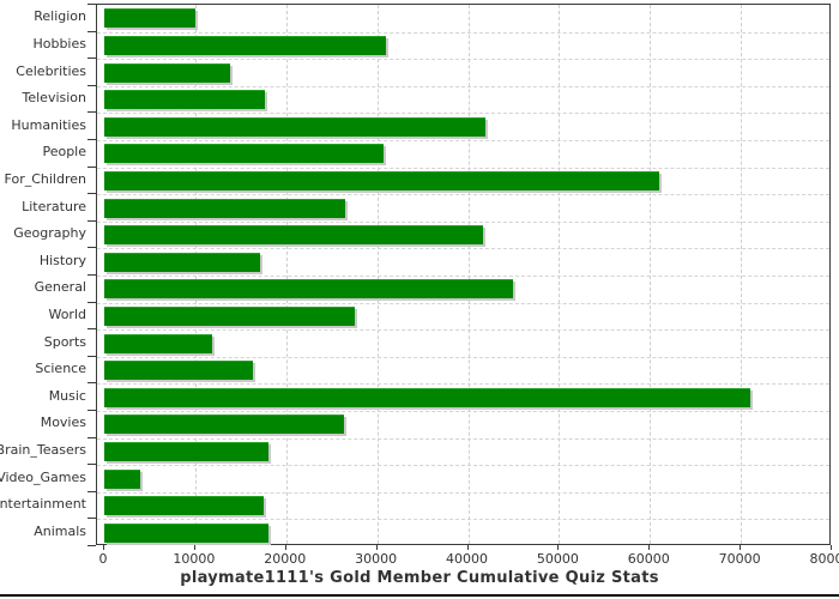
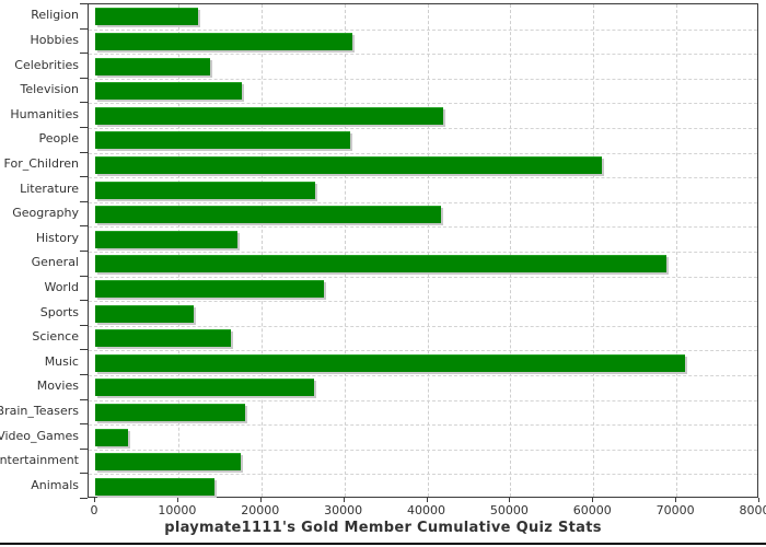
Religion: 10000 -> 12000
General: 45000 -> 69000
Animals: 18000 -> 14000
